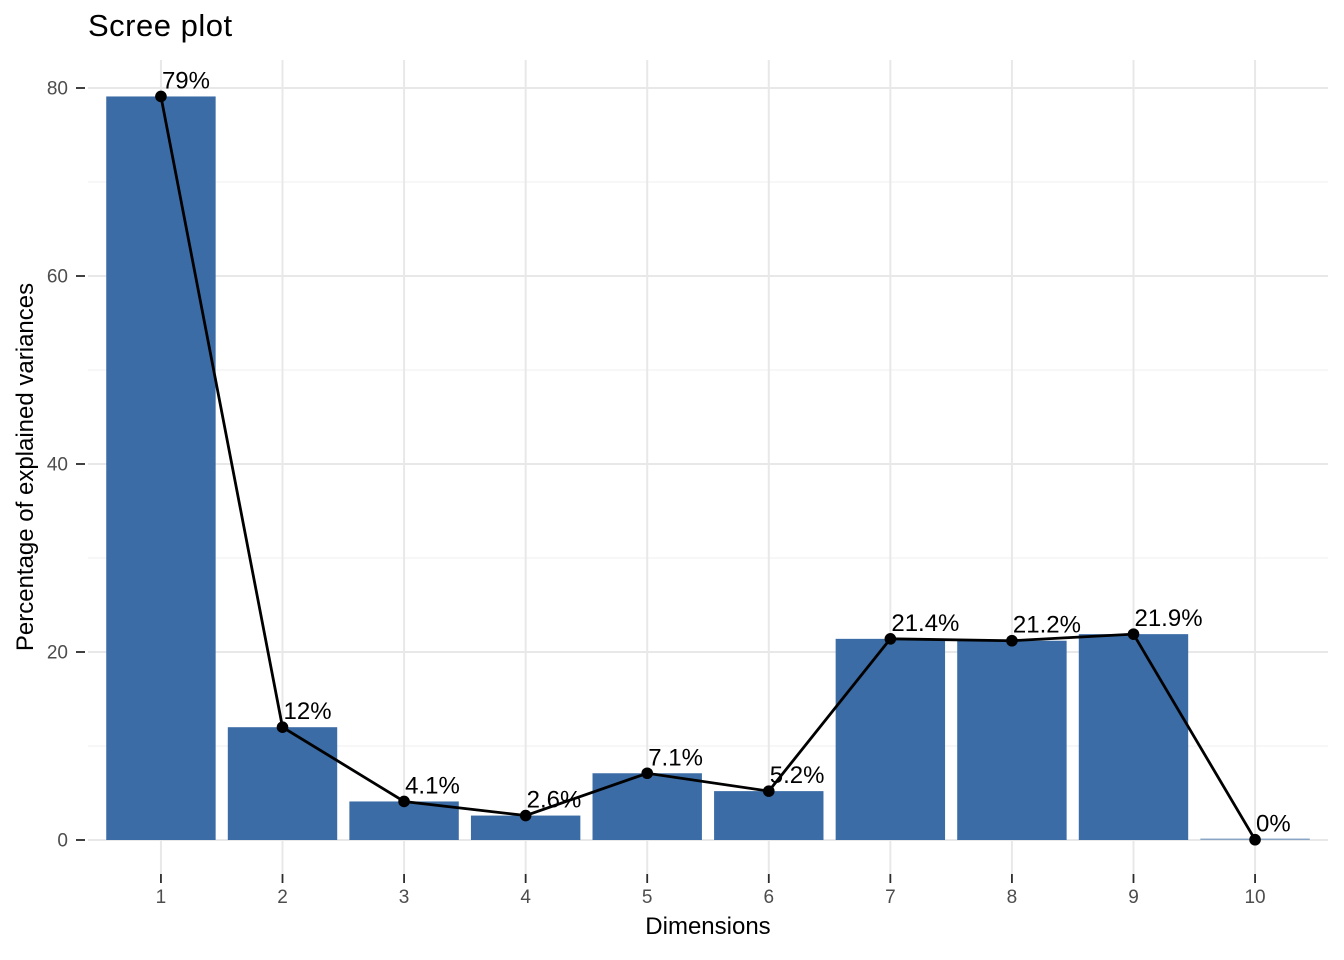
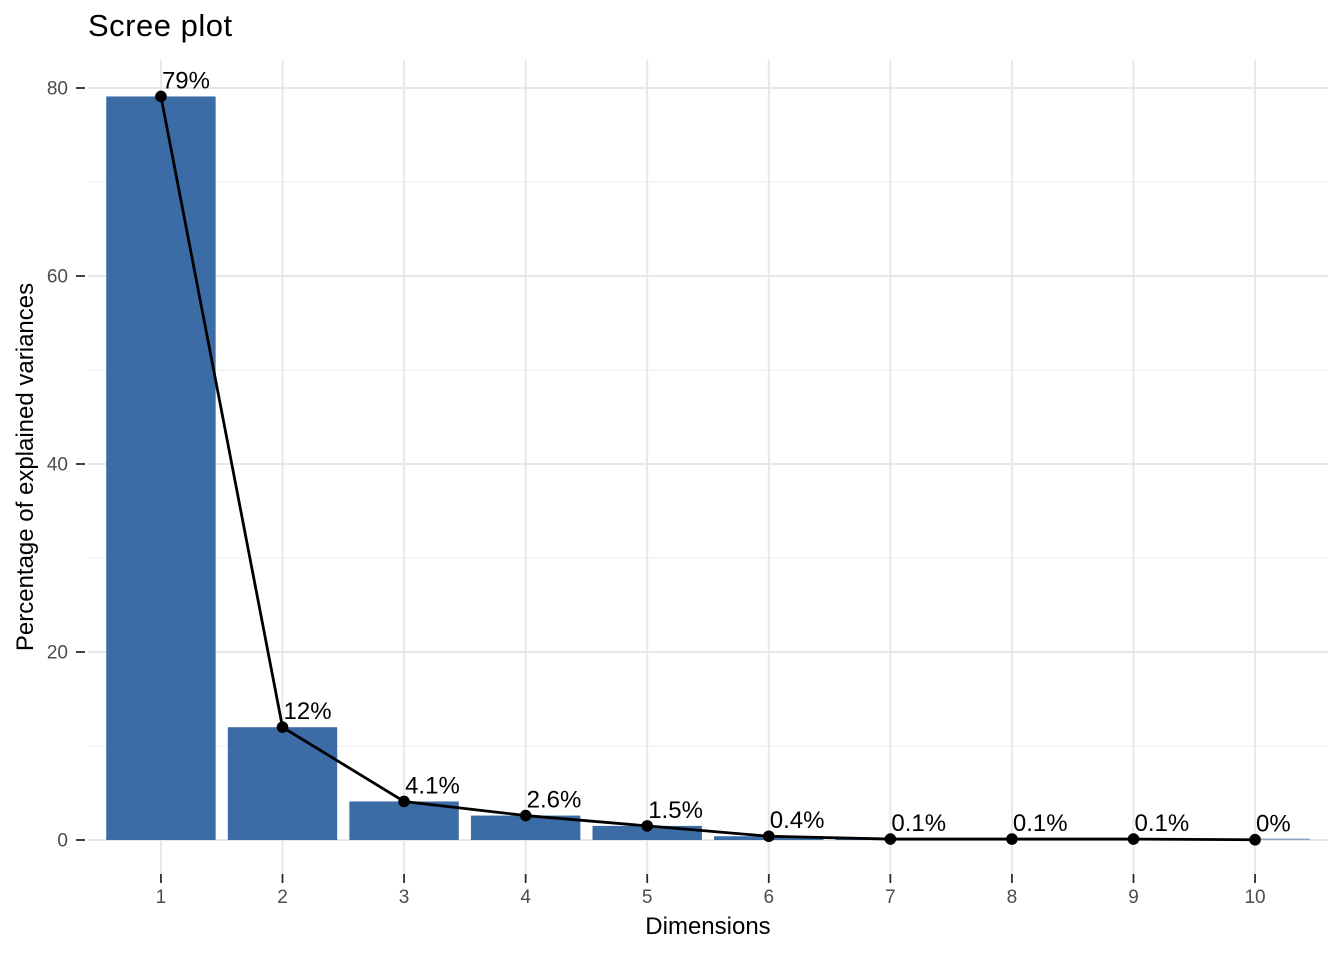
5: 7.1% -> 1.5%
6: 5.2% -> 0.4%
7: 21.4% -> 0.1%
8: 21.2% -> 0.1%
9: 21.9% -> 0.1%
